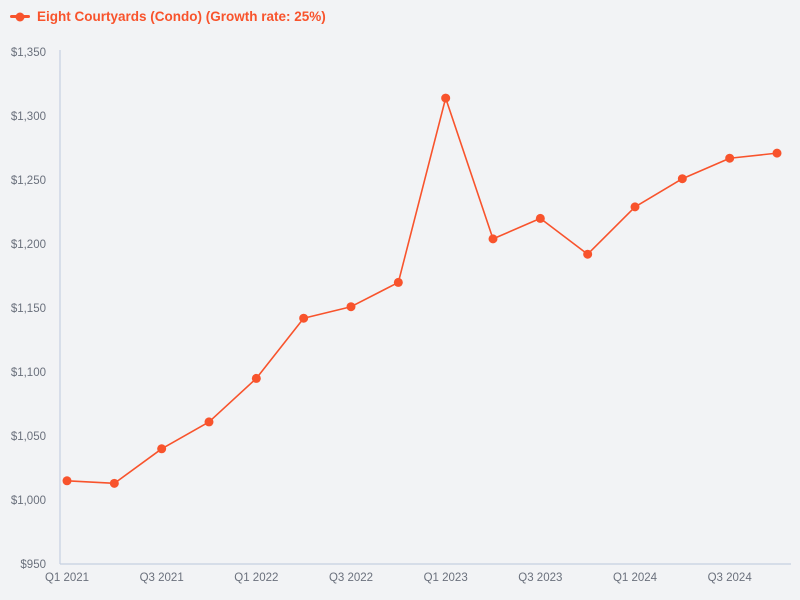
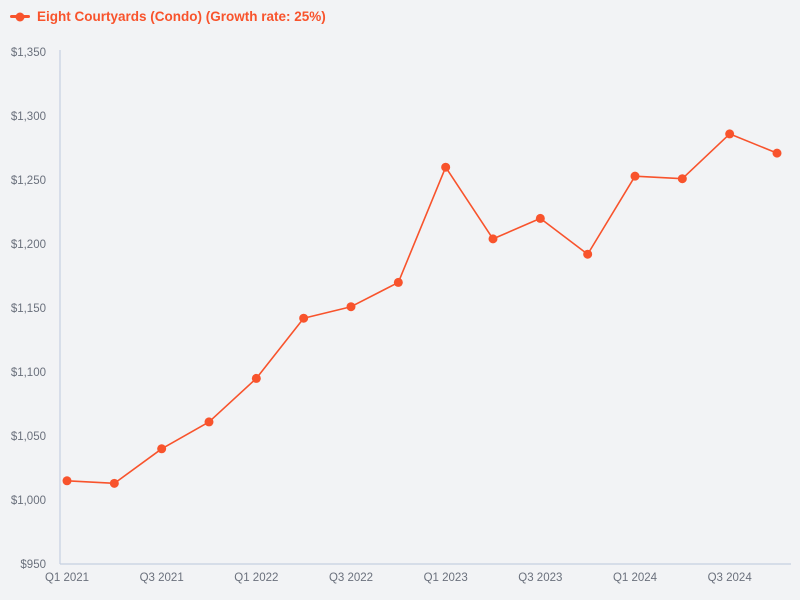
Q1 2023: $1314 -> $1260
Q1 2024: $1229 -> $1253
Q3 2024: $1267 -> $1286
